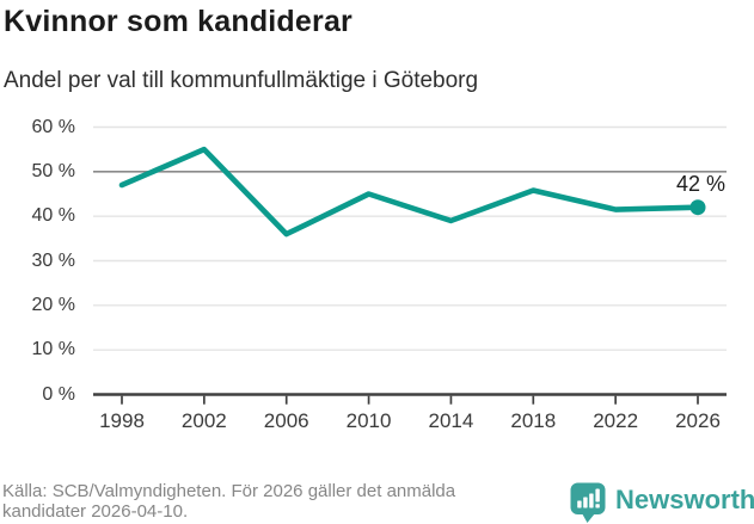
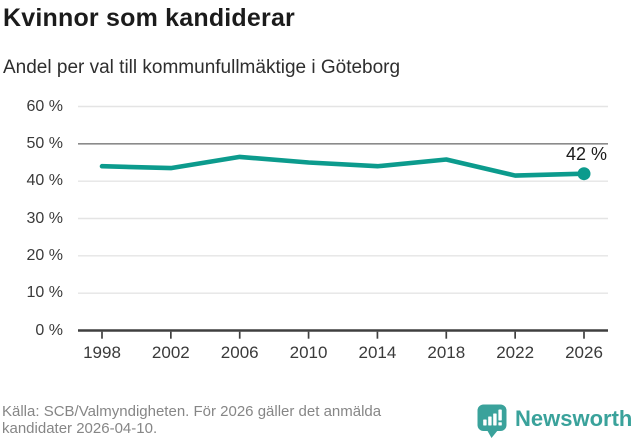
1998: 47% -> 44%
2002: 55% -> 44%
2006: 36% -> 46%
2014: 39% -> 44%
